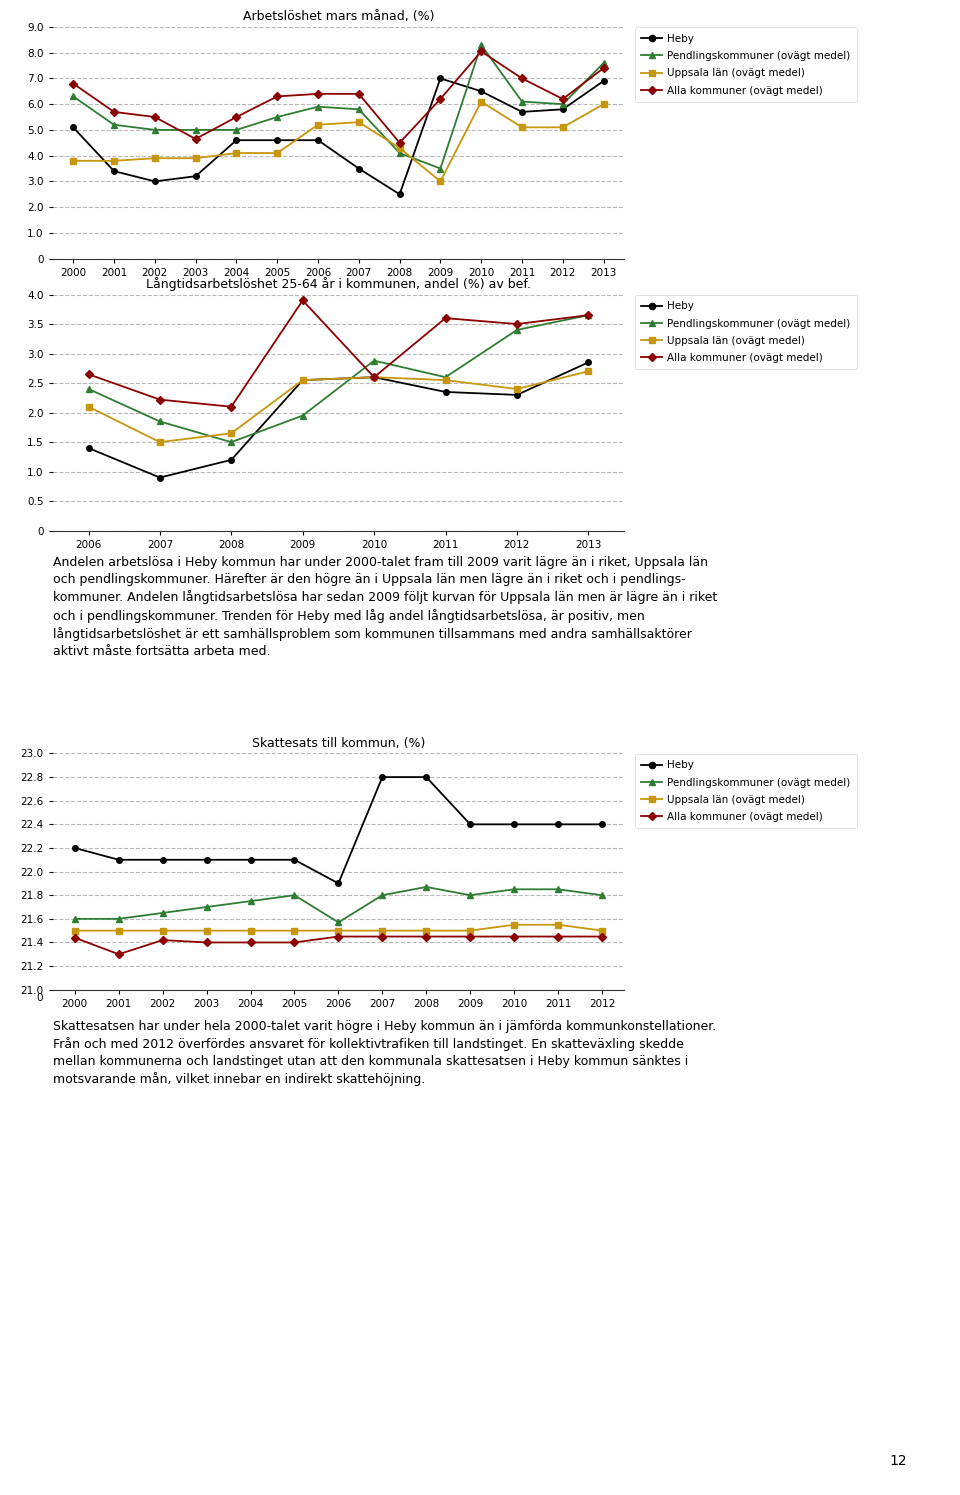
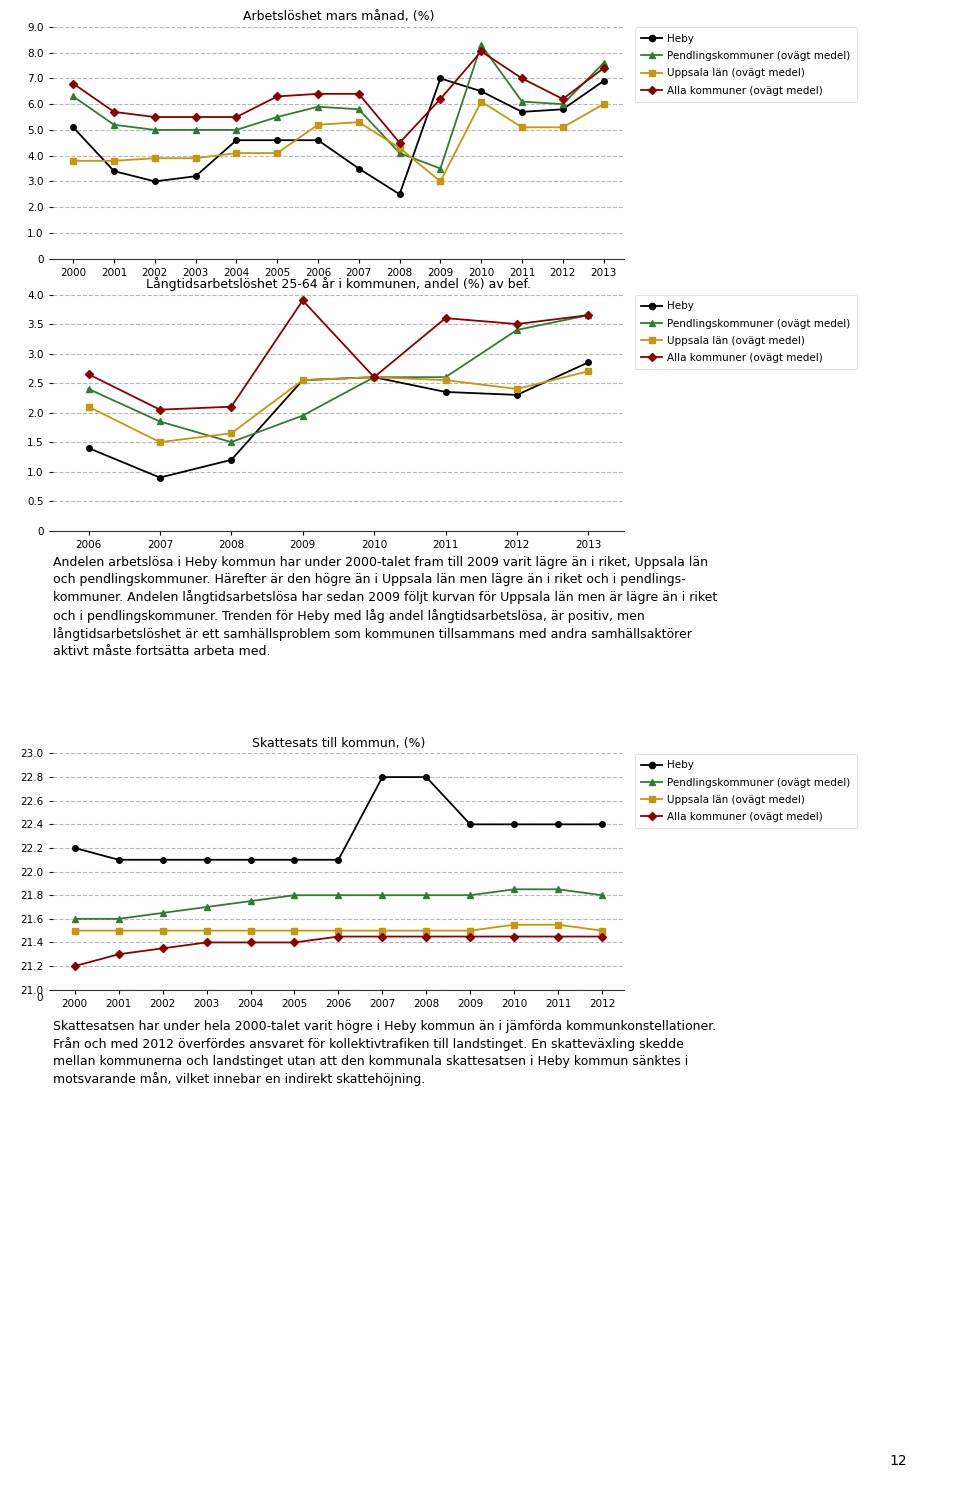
Arbetslöshet mars månad, (%)/Alla kommuner (ovägt medel)/2003: 4.65 -> 5.50
Långtidsarbetslöshet 25-64 år i kommunen, andel (%) av bef./Alla kommuner (ovägt medel)/2007: 2.22 -> 2.05
Långtidsarbetslöshet 25-64 år i kommunen, andel (%) av bef./Pendlingskommuner (ovägt medel)/2010: 2.88 -> 2.60
Skattesats till kommun, (%)/Alla kommuner (ovägt medel)/2000: 21.44 -> 21.20
Skattesats till kommun, (%)/Alla kommuner (ovägt medel)/2002: 21.42 -> 21.35
Skattesats till kommun, (%)/Heby/2006: 21.9 -> 22.1
Skattesats till kommun, (%)/Pendlingskommuner (ovägt medel)/2006: 21.57 -> 21.80
Skattesats till kommun, (%)/Pendlingskommuner (ovägt medel)/2008: 21.87 -> 21.80
